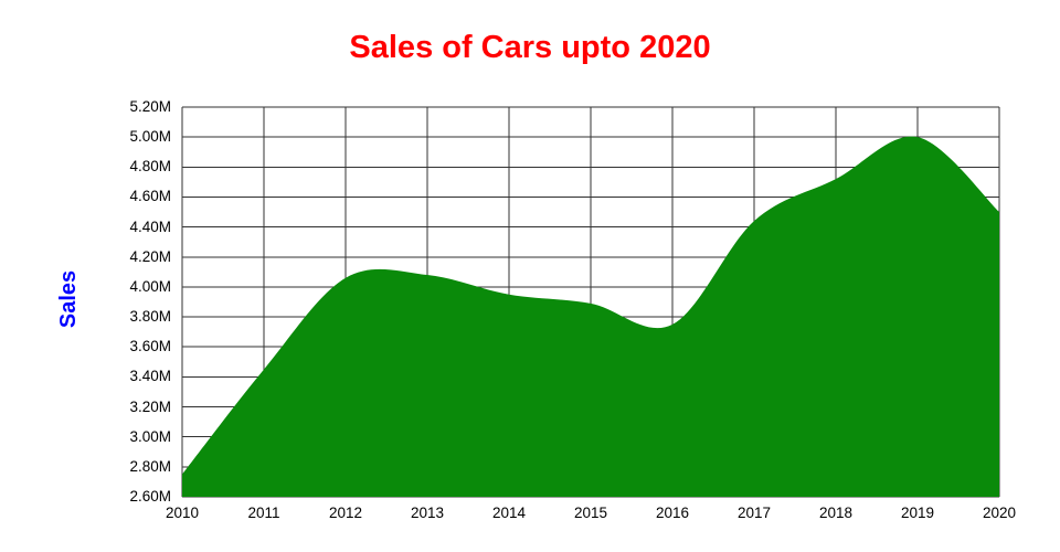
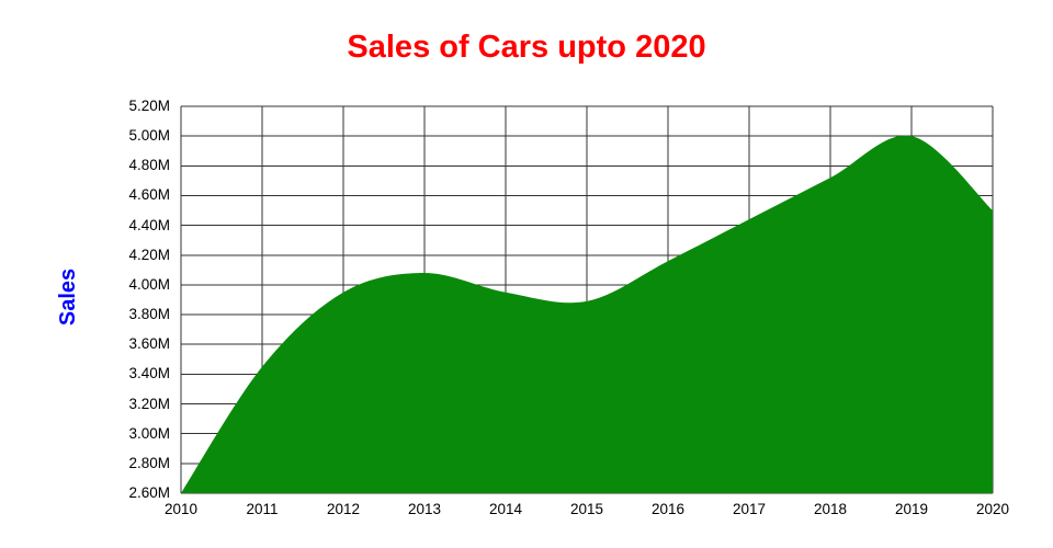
2010: 2.75M -> 2.60M
2012: 4.06M -> 3.95M
2016: 3.75M -> 4.16M
